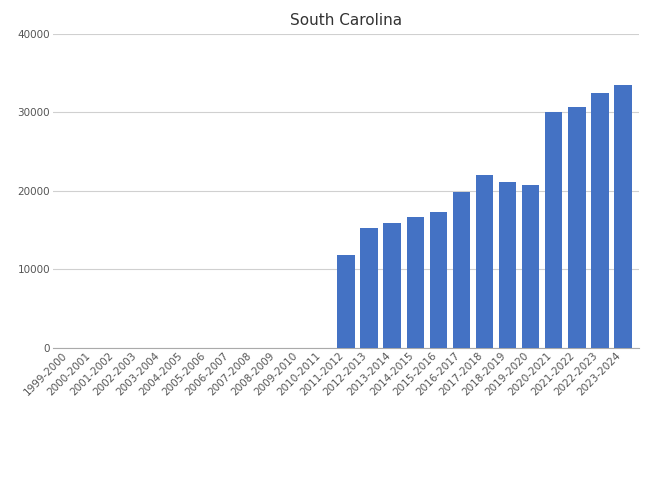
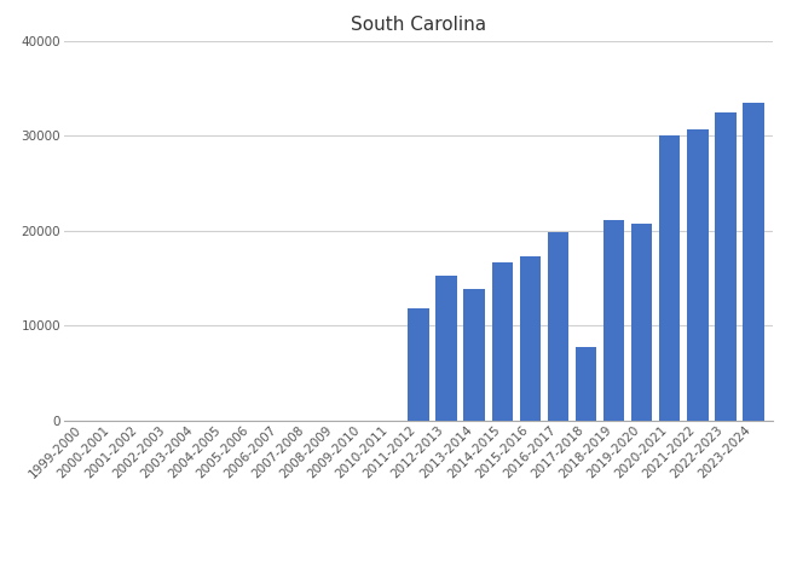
2013-2014: 15900 -> 13800
2017-2018: 22000 -> 7800
